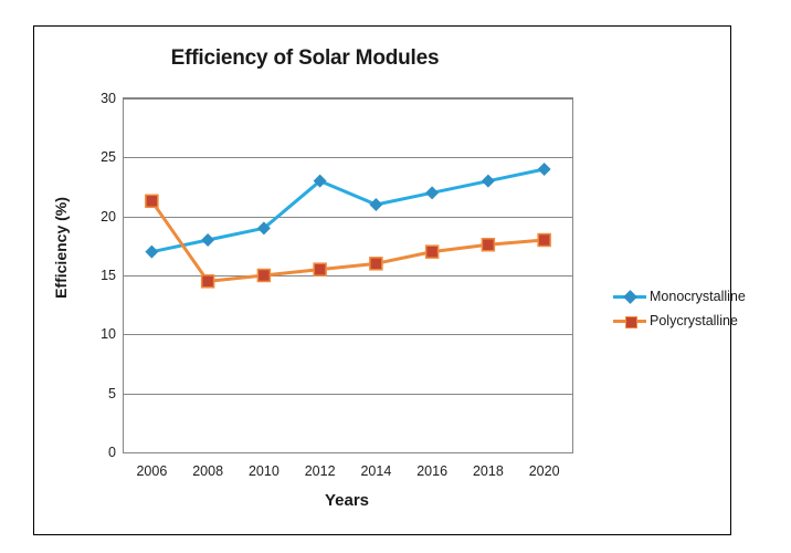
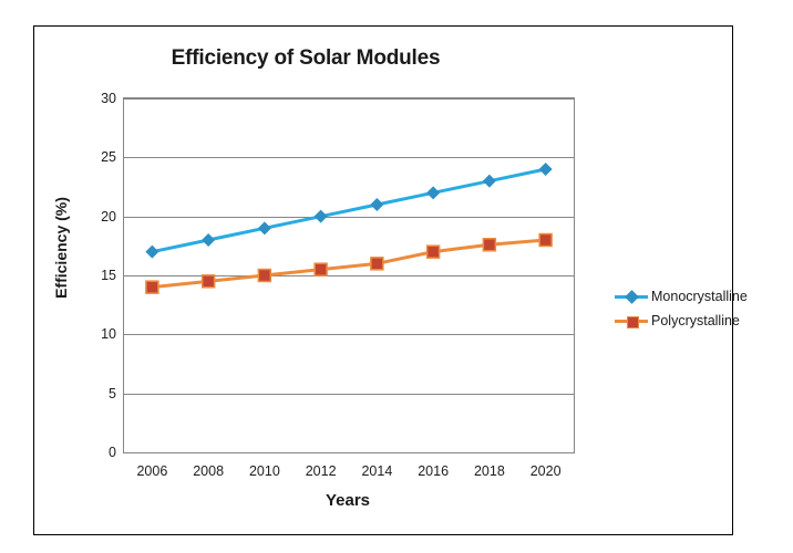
Polycrystalline/2006: 21.3 -> 14.0
Monocrystalline/2012: 23 -> 20
